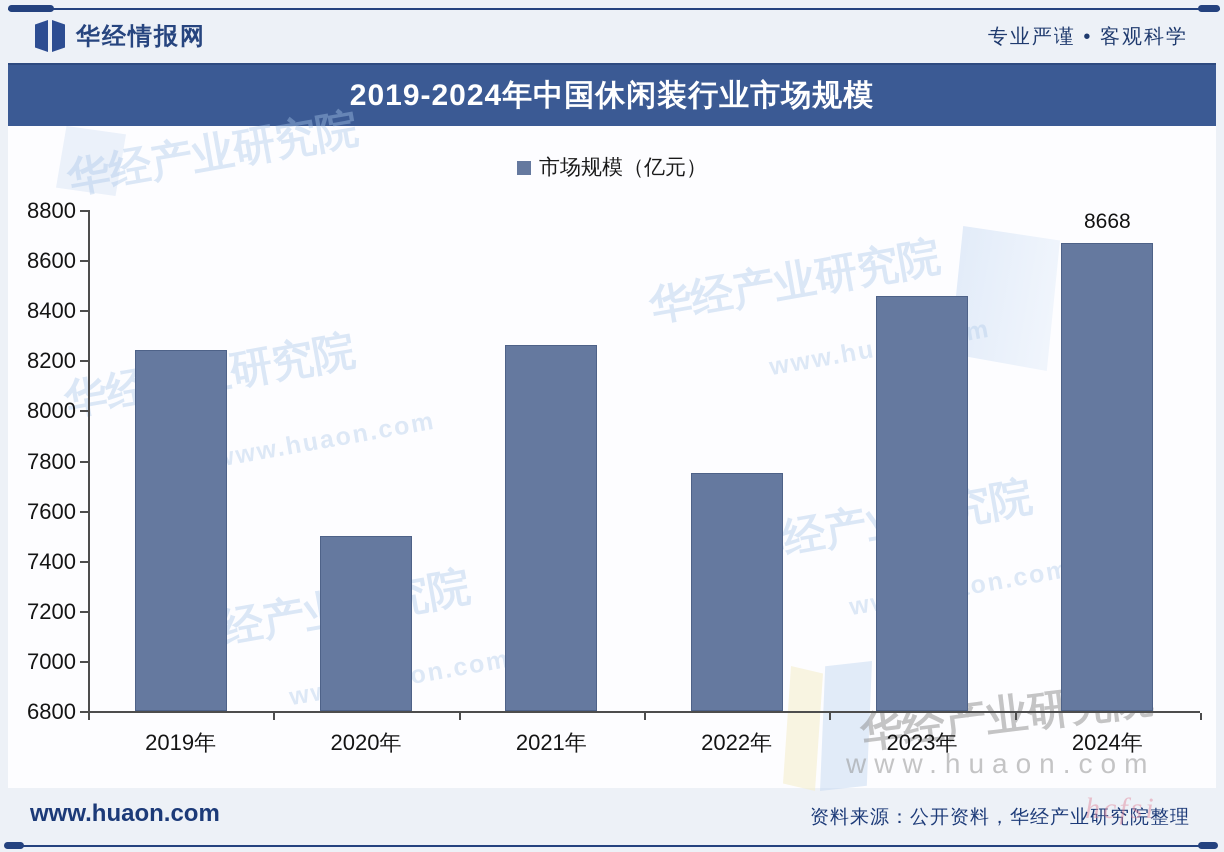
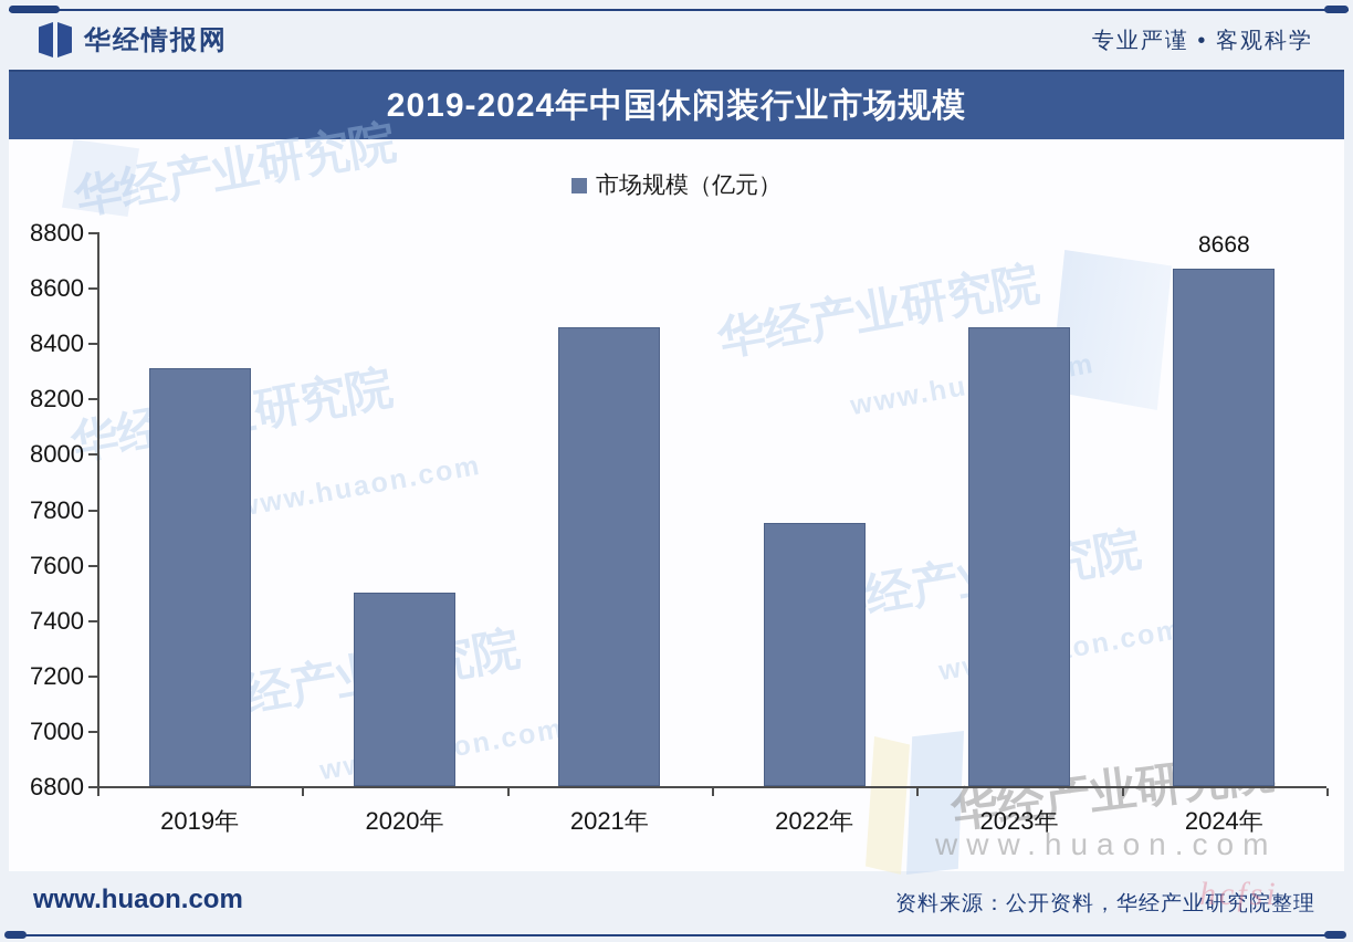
2019年: 8240 -> 8310
2021年: 8260 -> 8460
